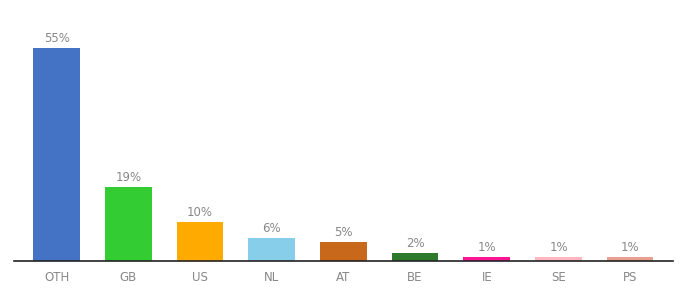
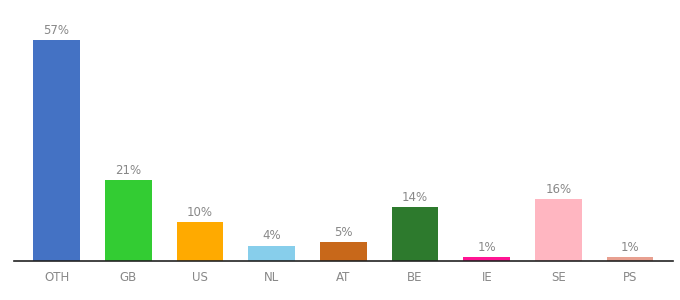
OTH: 55% -> 57%
GB: 19% -> 21%
NL: 6% -> 4%
BE: 2% -> 14%
SE: 1% -> 16%
